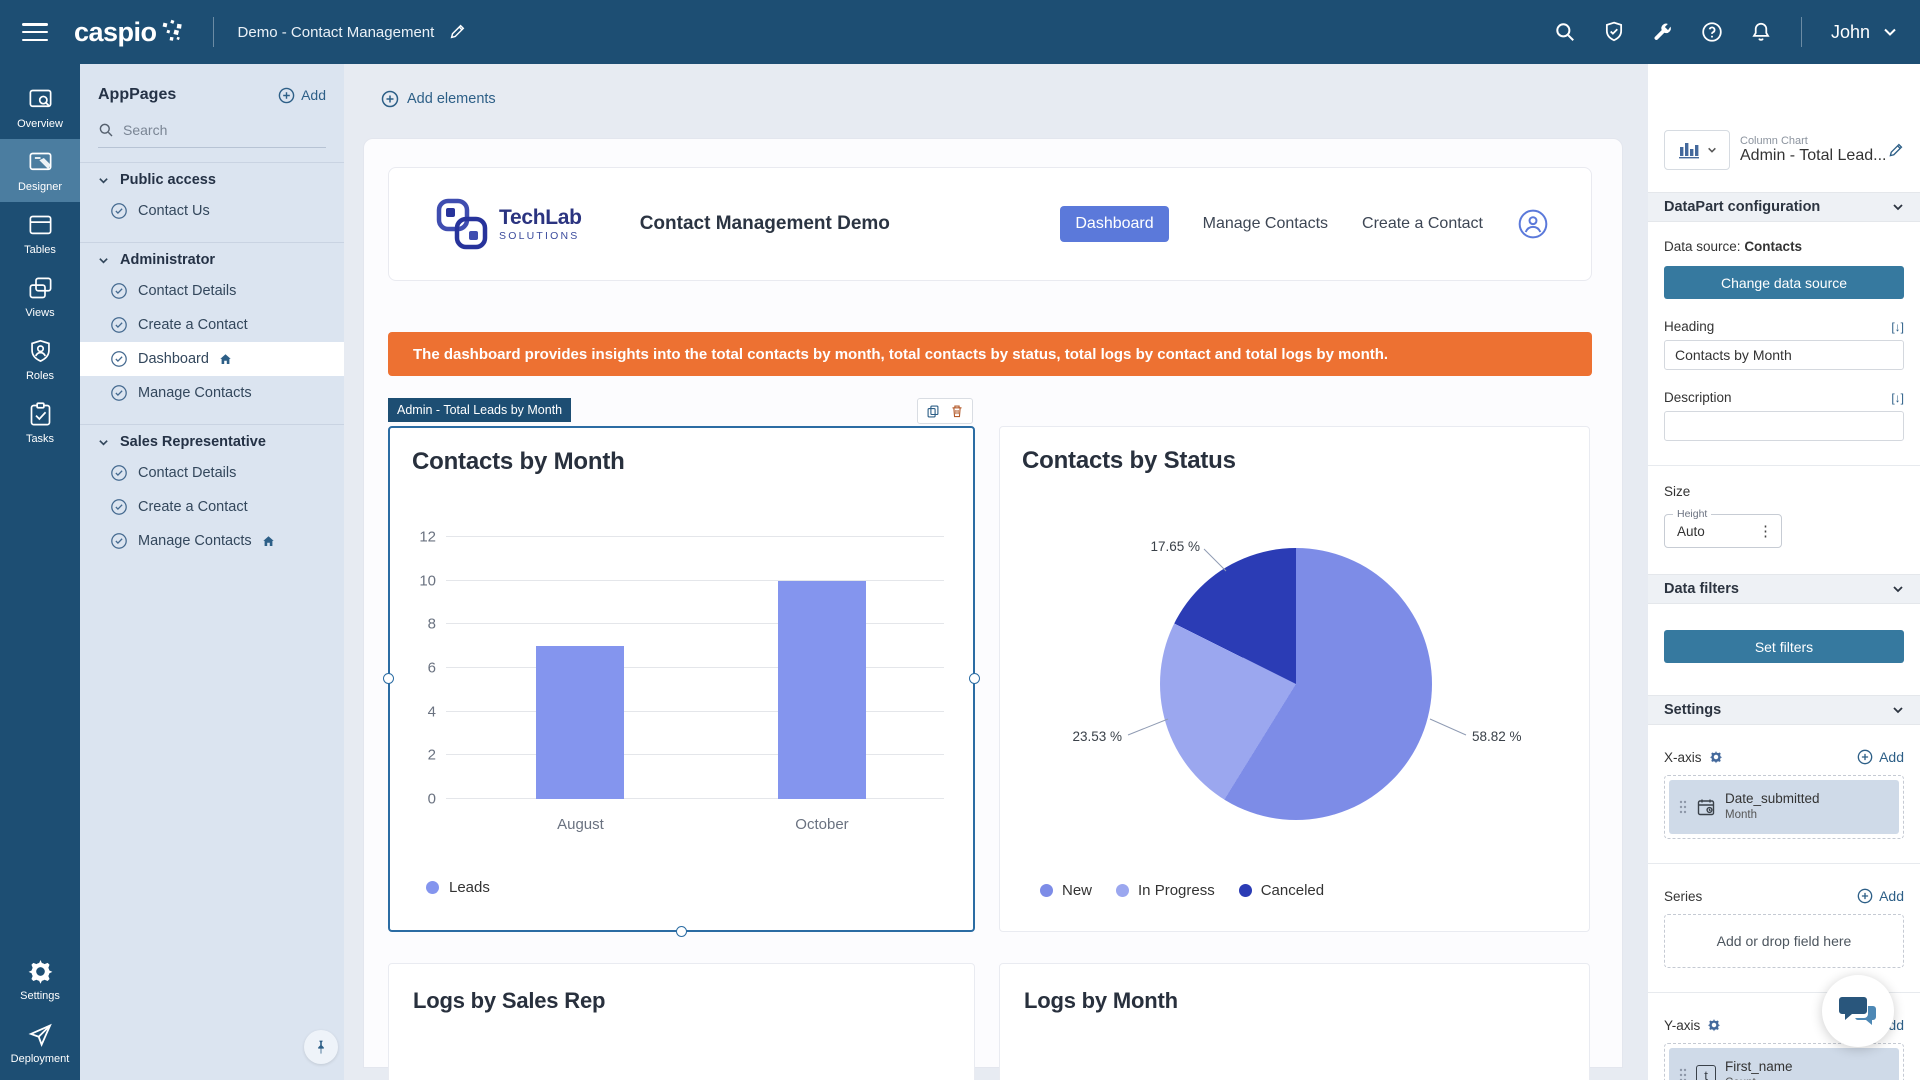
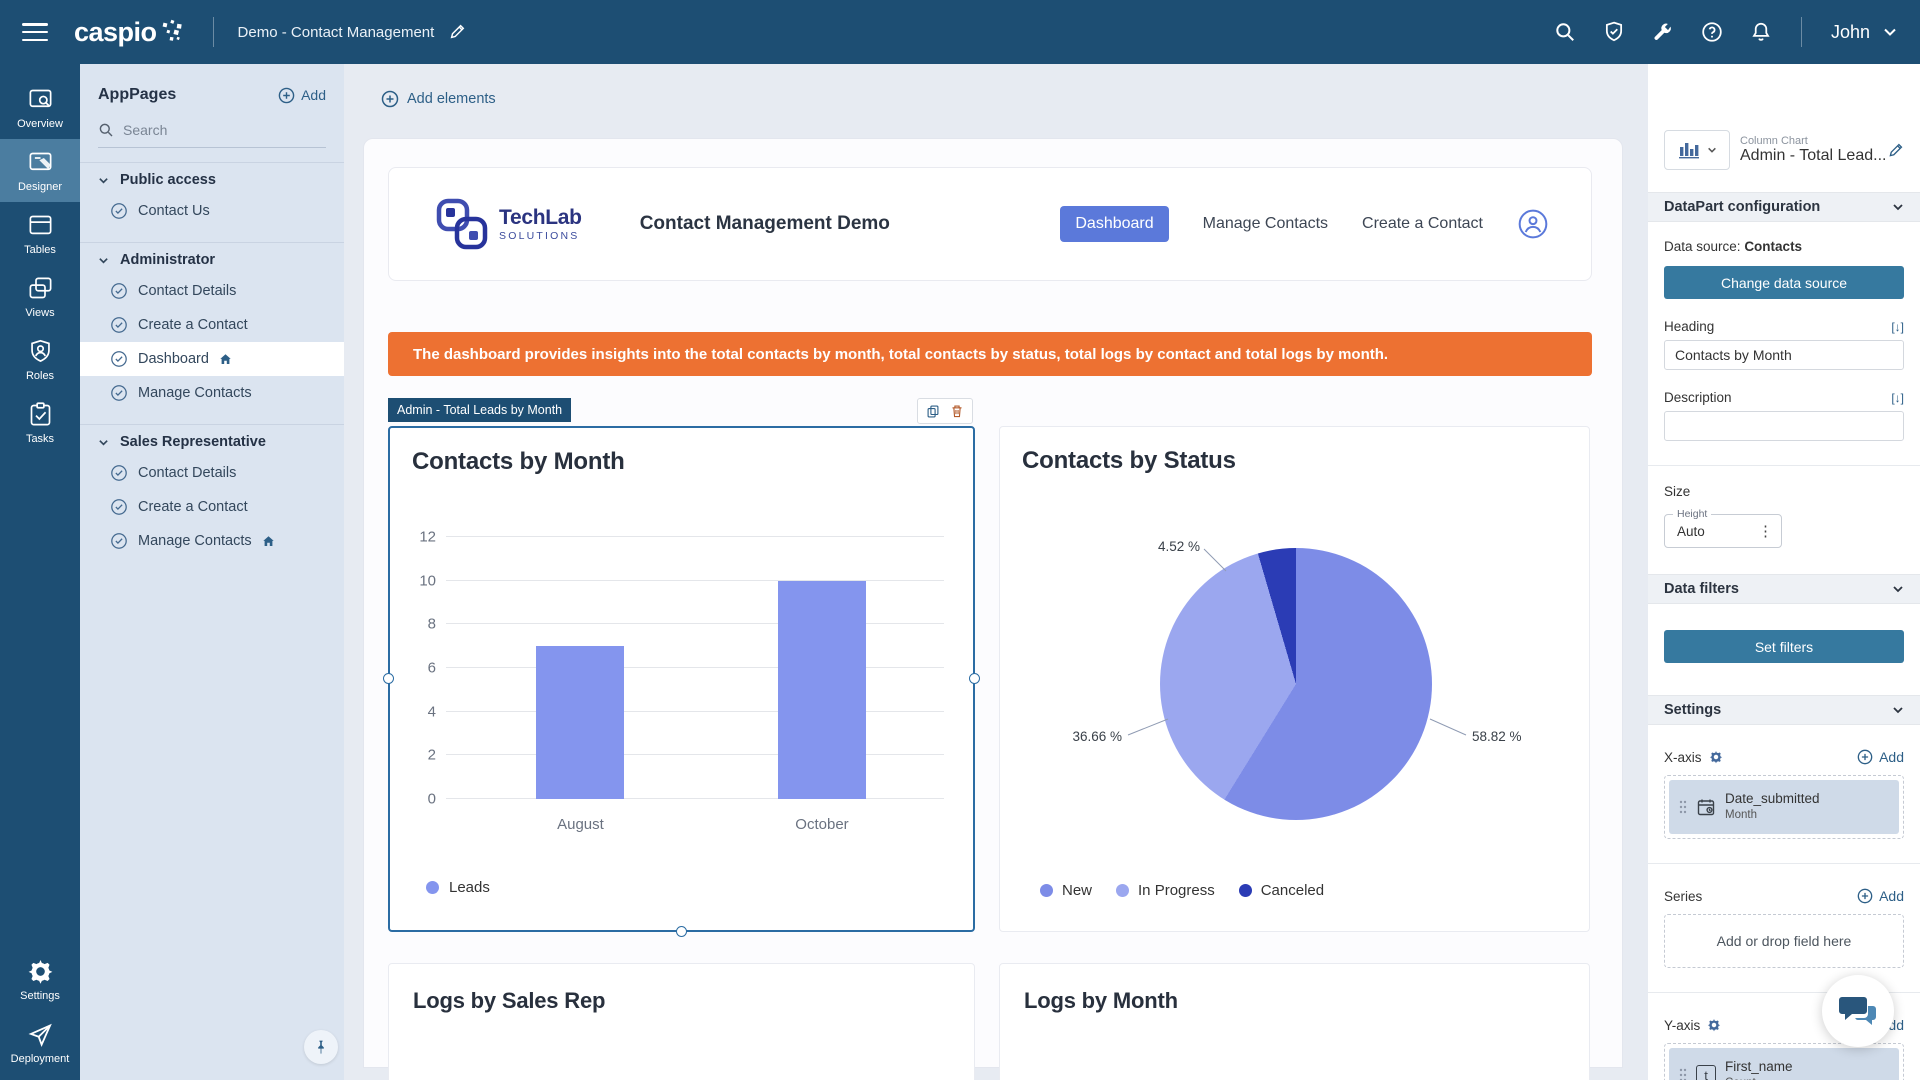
Contacts by Status/In Progress: 23.53 -> 36.66
Contacts by Status/Canceled: 17.65 -> 4.52
